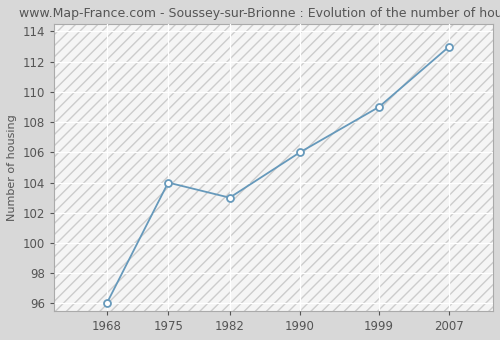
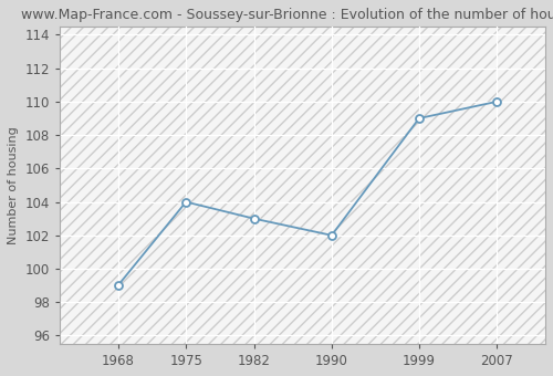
1968: 96 -> 99
1990: 106 -> 102
2007: 113 -> 110
